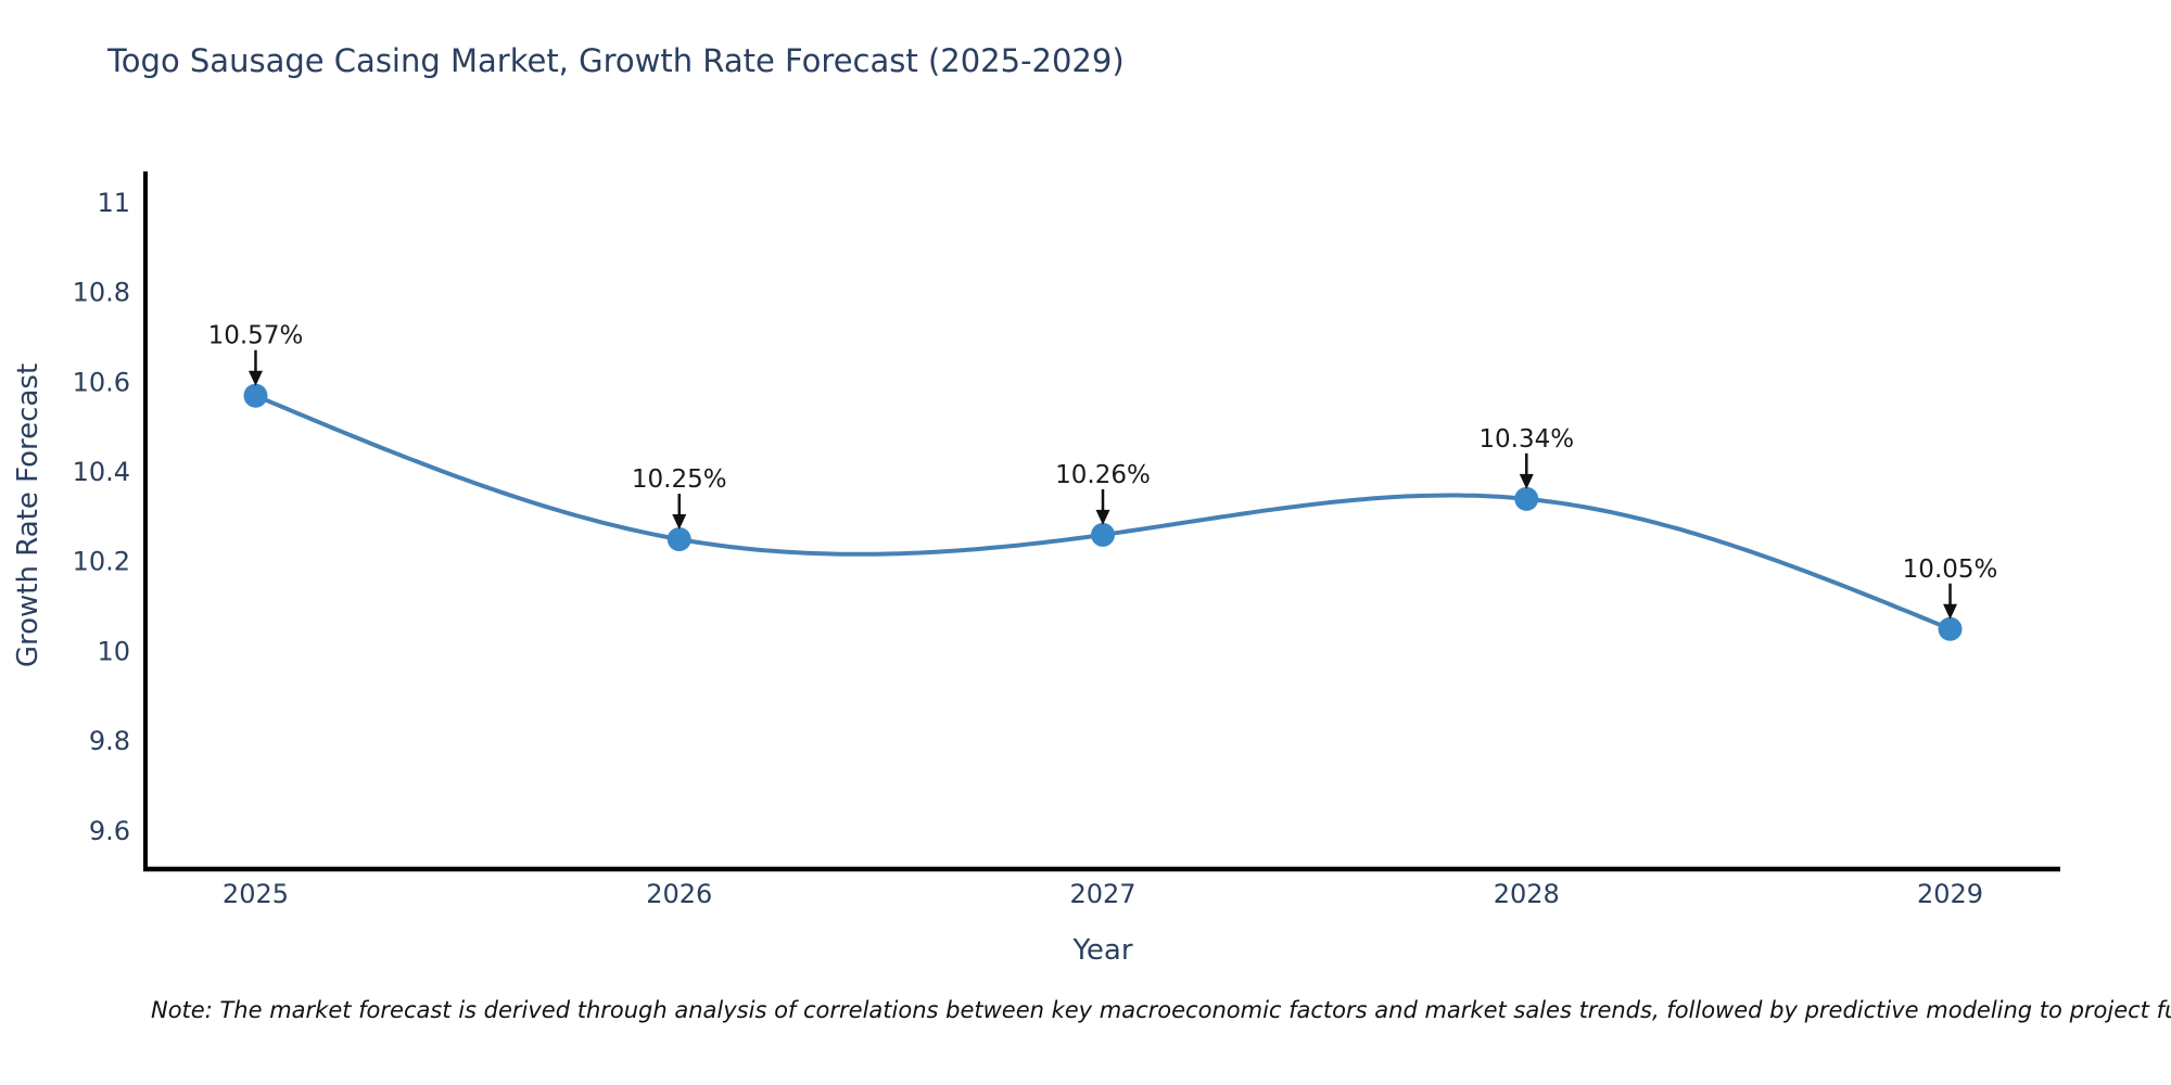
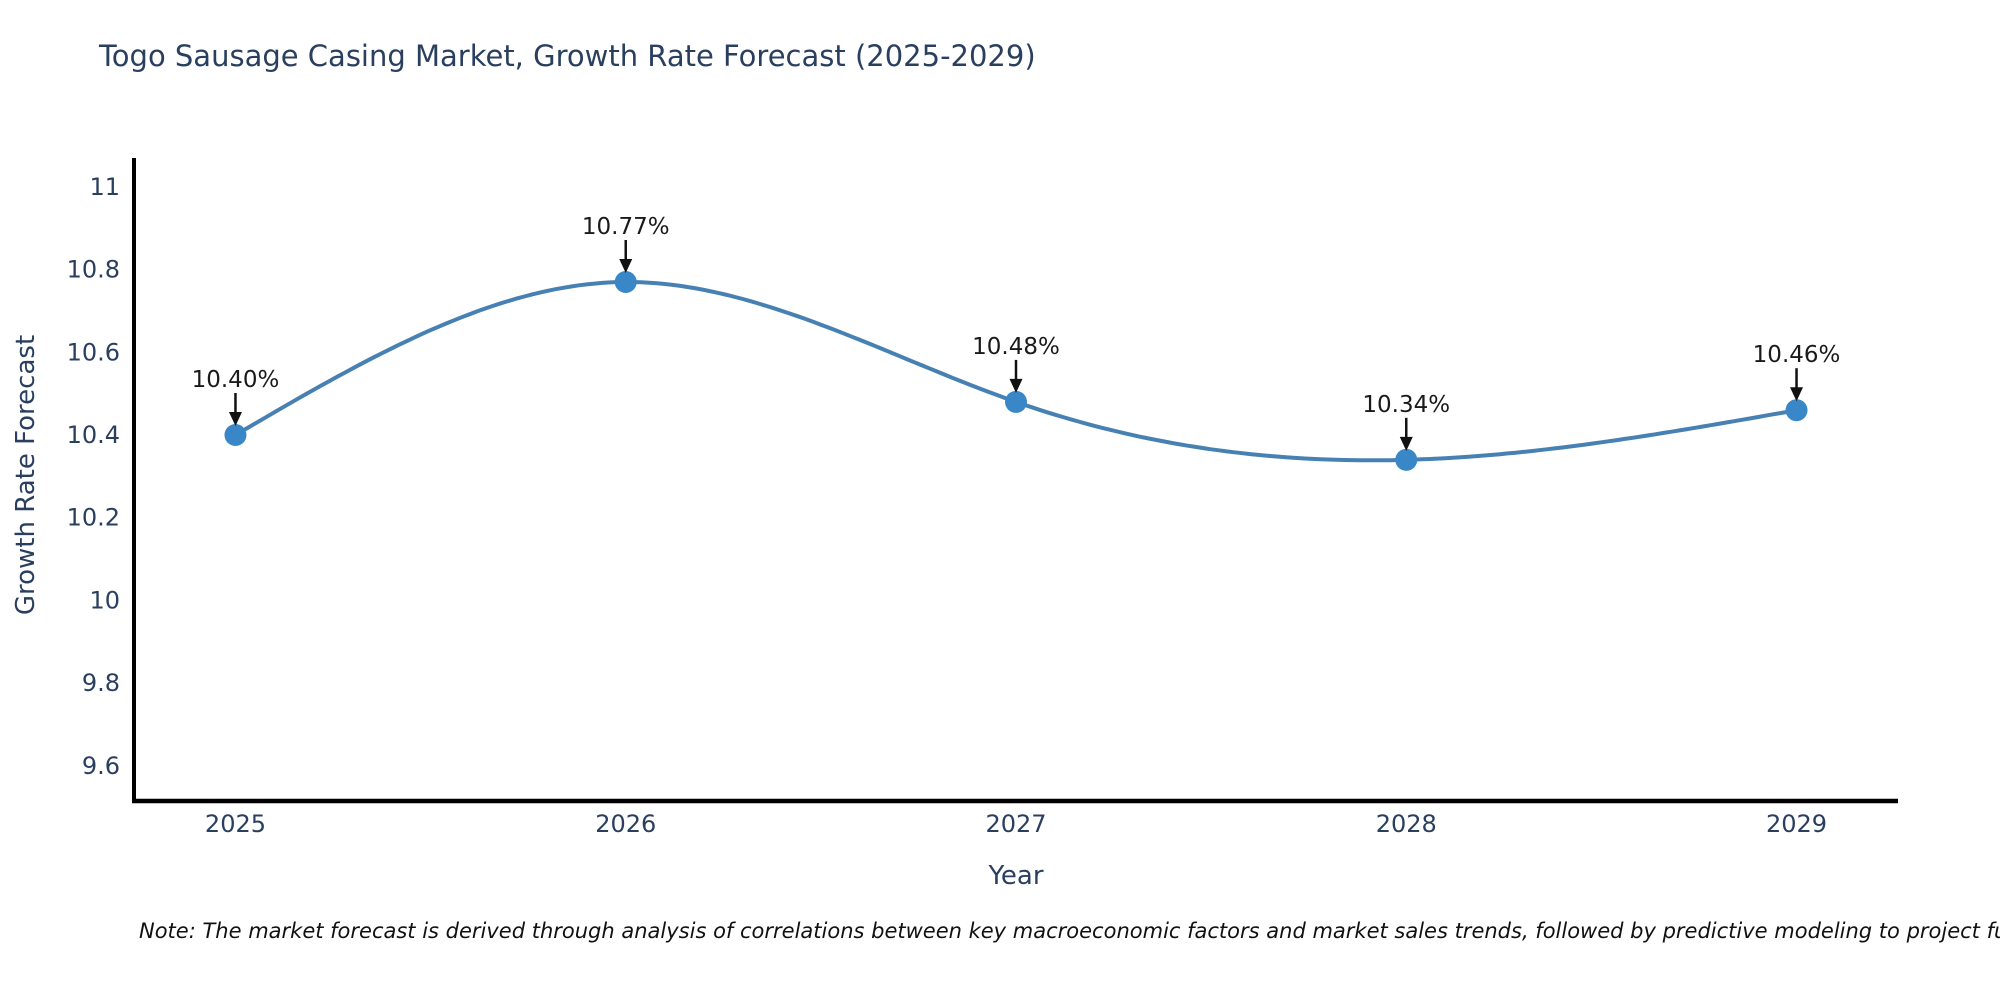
2025: 10.57% -> 10.40%
2026: 10.25% -> 10.77%
2027: 10.26% -> 10.48%
2029: 10.05% -> 10.46%
